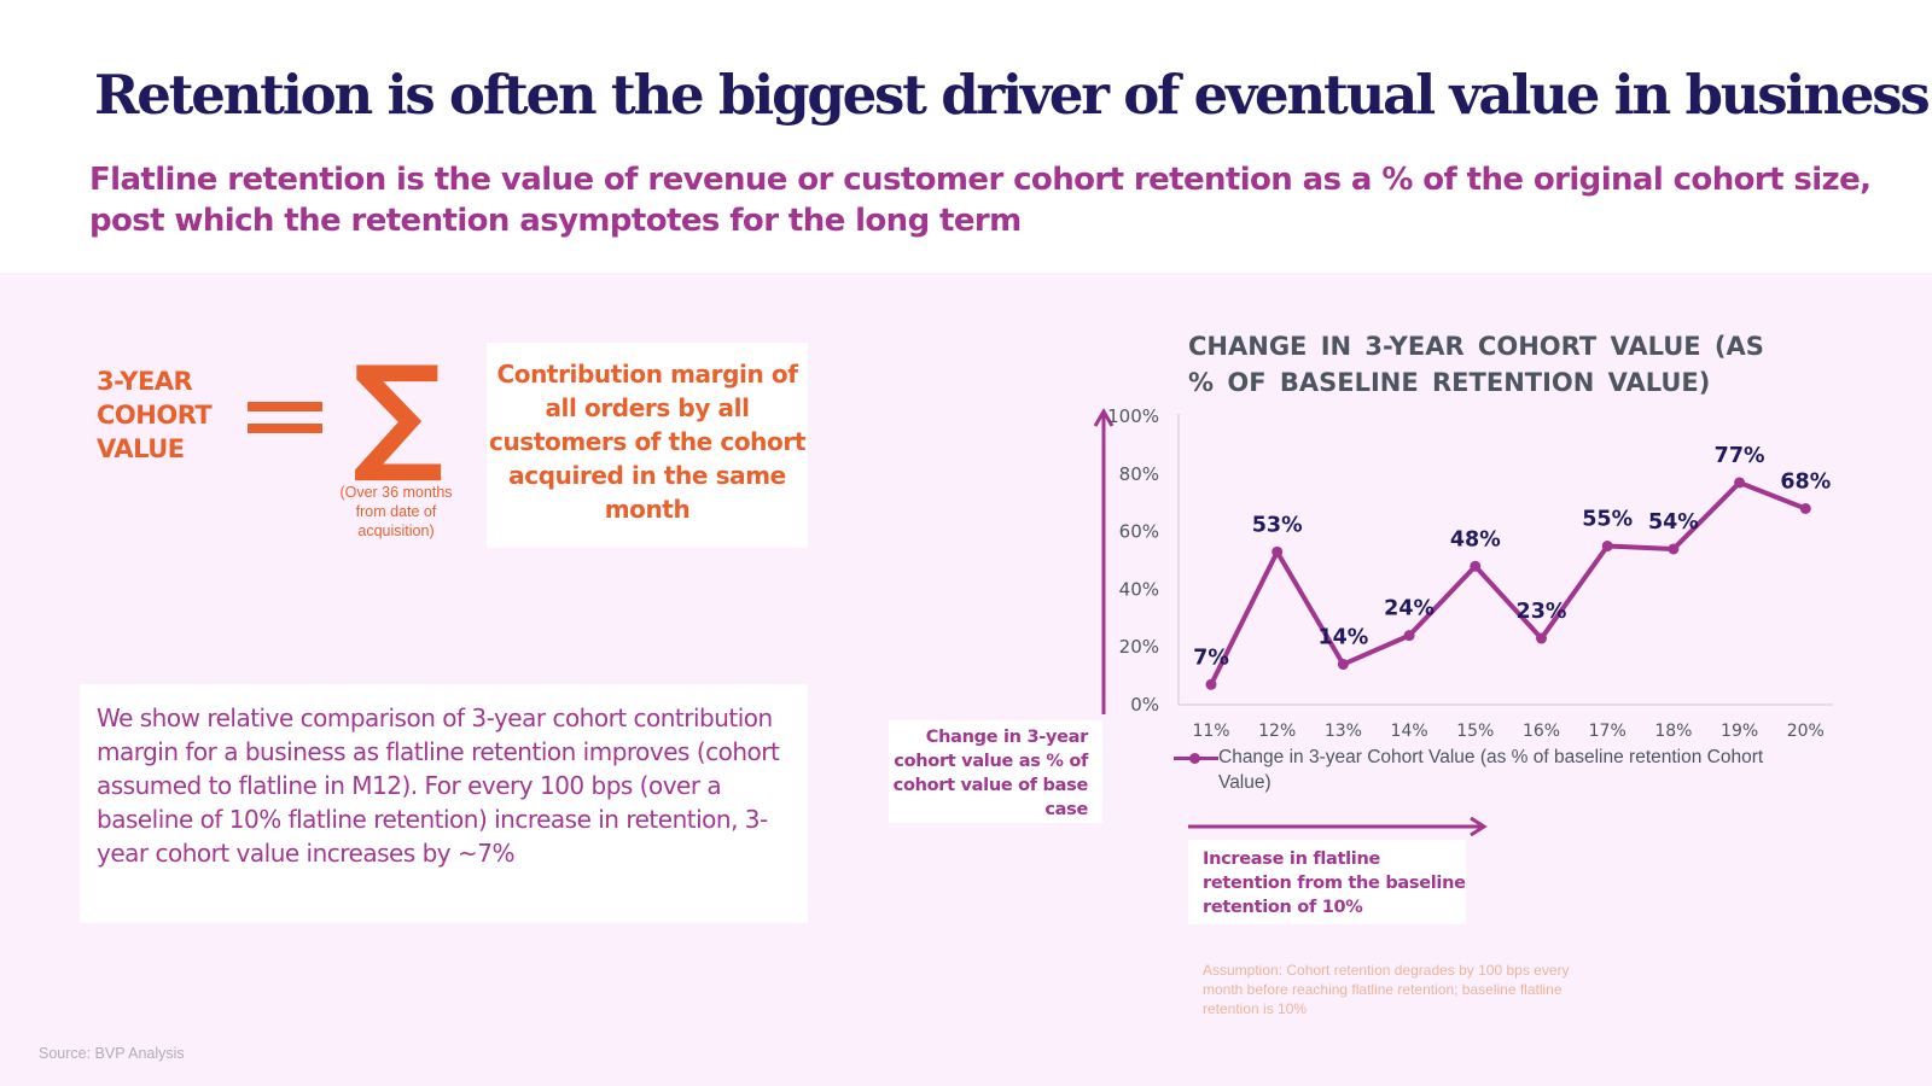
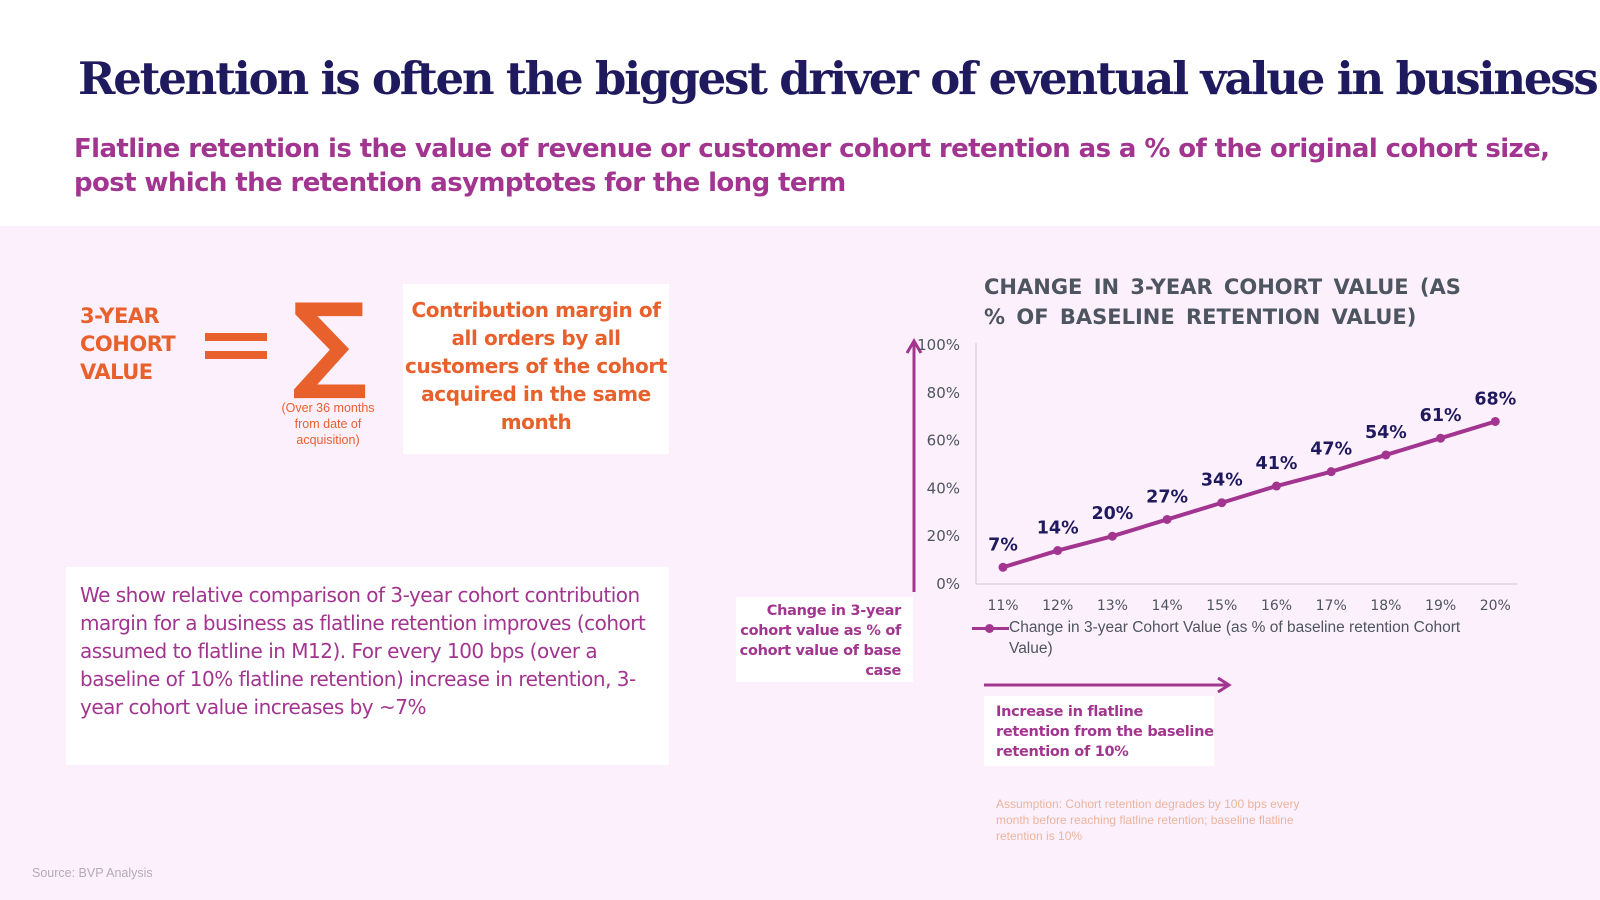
12%: 53% -> 14%
13%: 14% -> 20%
14%: 24% -> 27%
15%: 48% -> 34%
16%: 23% -> 41%
17%: 55% -> 47%
19%: 77% -> 61%
